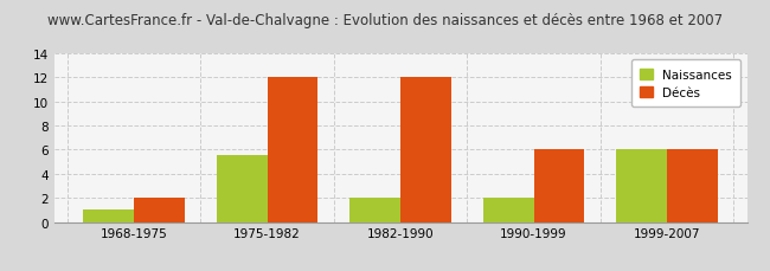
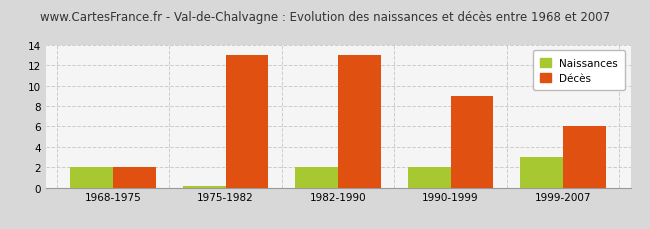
Naissances/1968-1975: 1.0 -> 2.0
Naissances/1975-1982: 5.6 -> 0.2
Décès/1975-1982: 12 -> 13
Décès/1982-1990: 12 -> 13
Décès/1990-1999: 6 -> 9
Naissances/1999-2007: 6.0 -> 3.0
